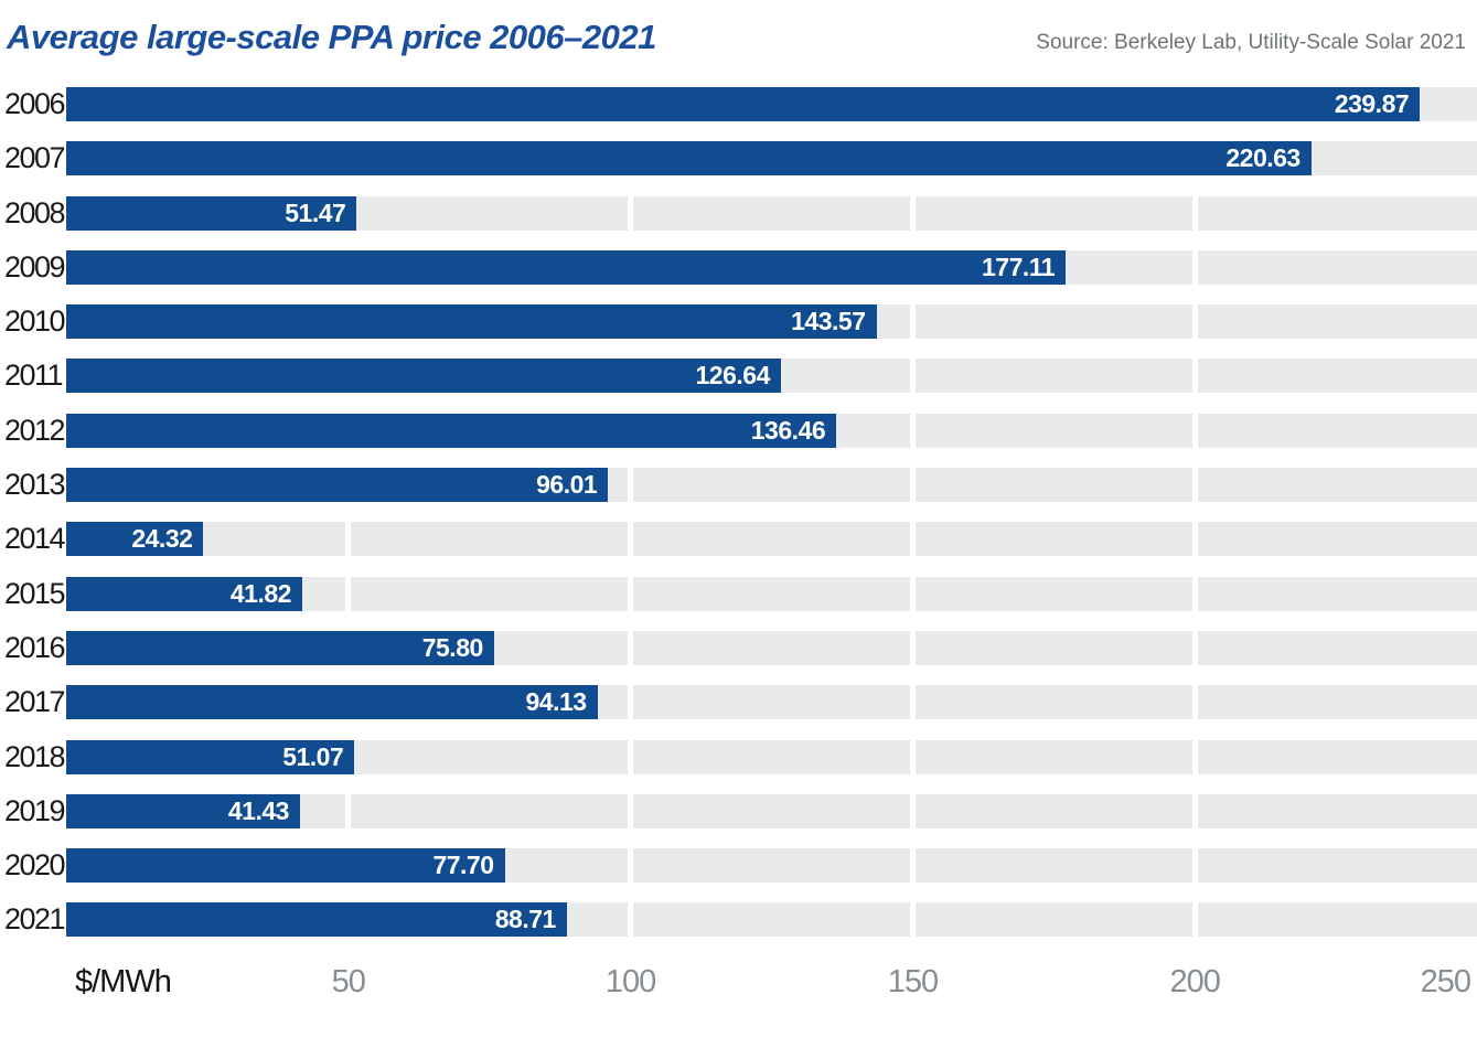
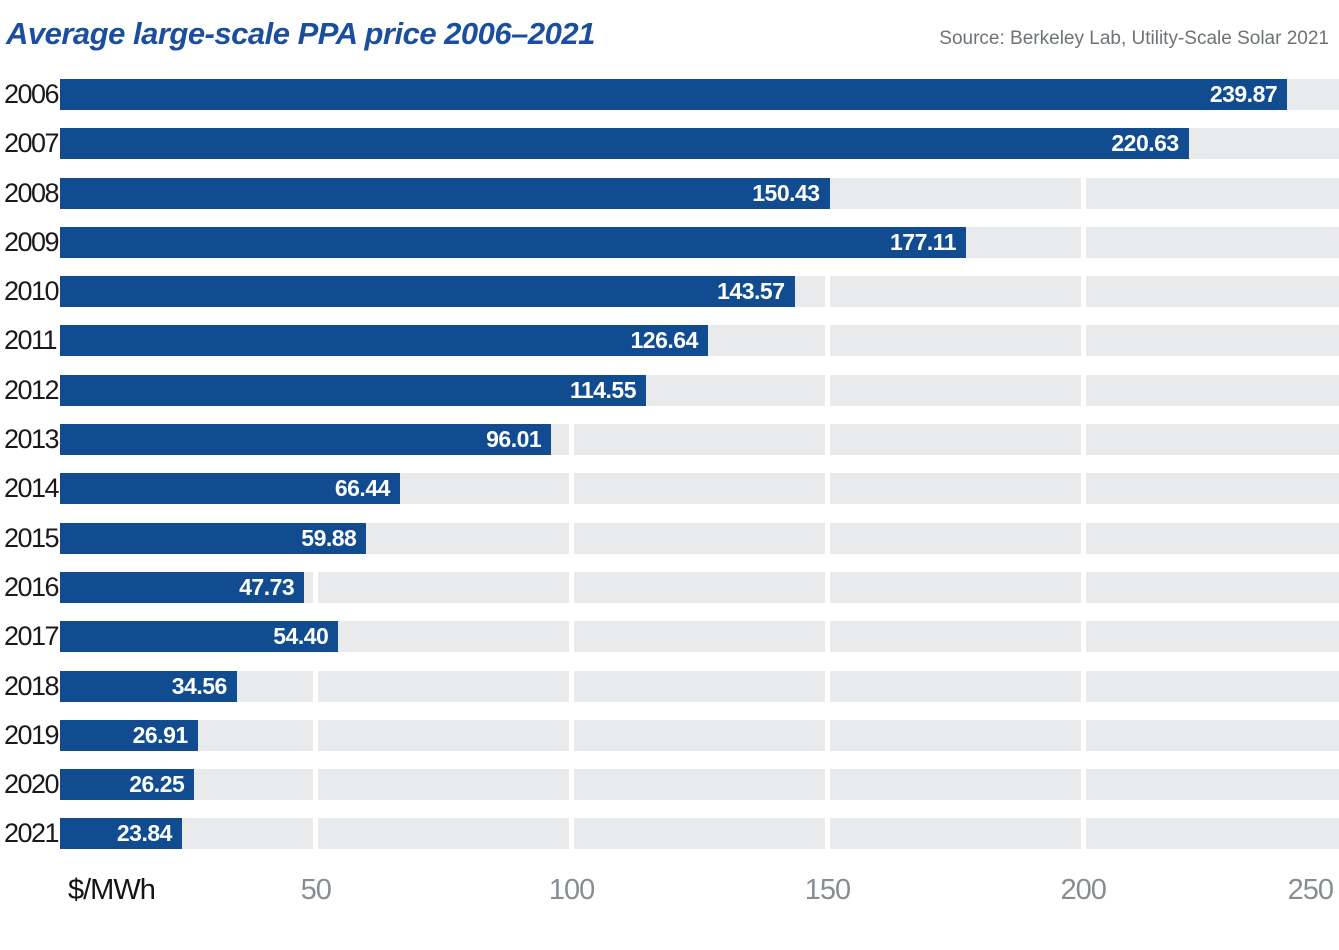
2008: 51.47 -> 150.43
2012: 136.46 -> 114.55
2014: 24.32 -> 66.44
2015: 41.82 -> 59.88
2016: 75.80 -> 47.73
2017: 94.13 -> 54.40
2018: 51.07 -> 34.56
2019: 41.43 -> 26.91
2020: 77.70 -> 26.25
2021: 88.71 -> 23.84
